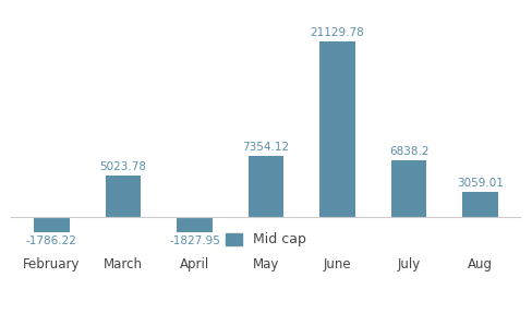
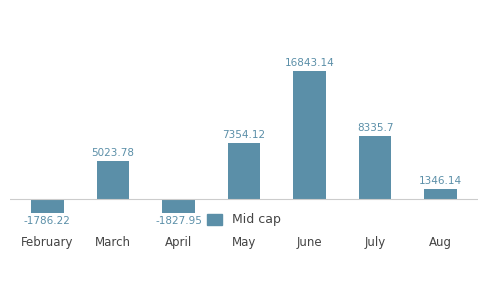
June: 21129.78 -> 16843.14
July: 6838.2 -> 8335.7
Aug: 3059.01 -> 1346.14
